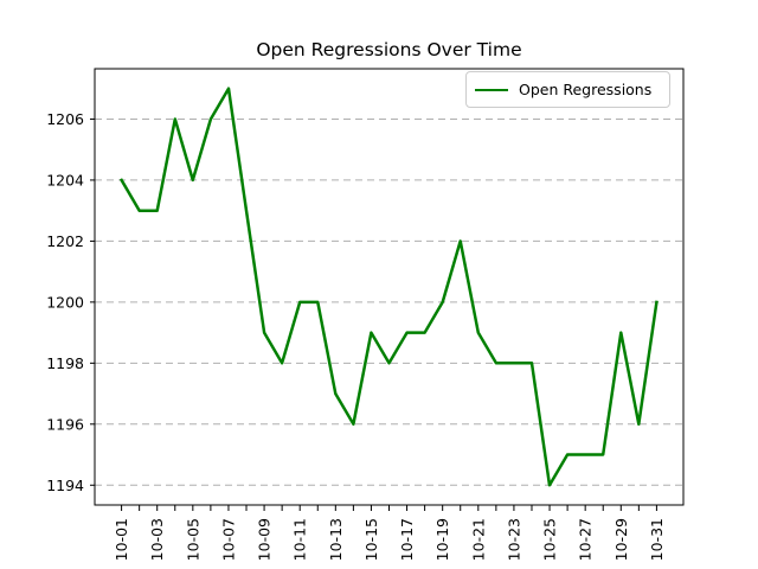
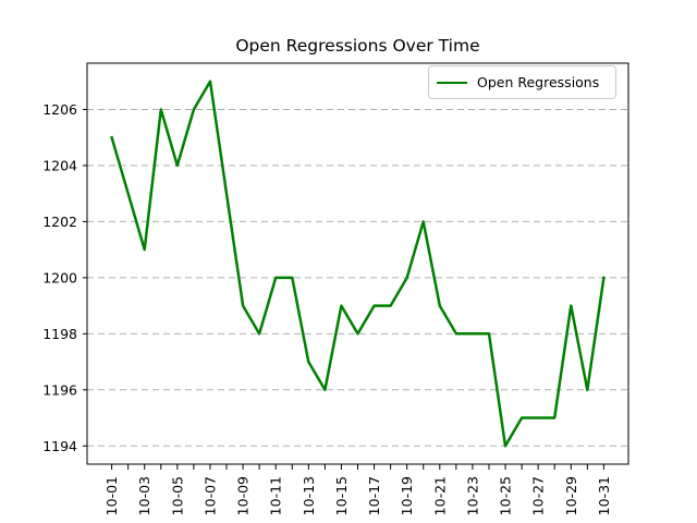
10-01: 1204 -> 1205
10-03: 1203 -> 1201
